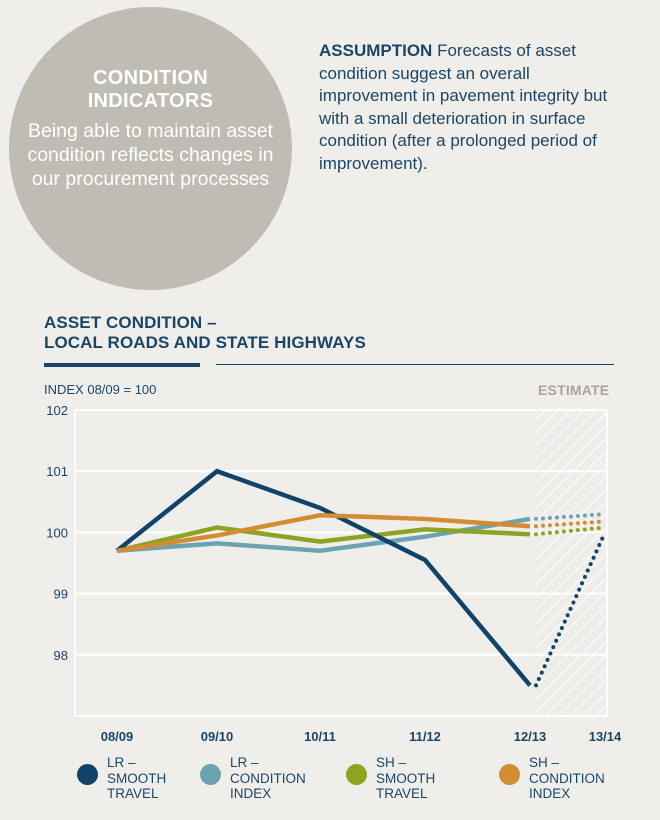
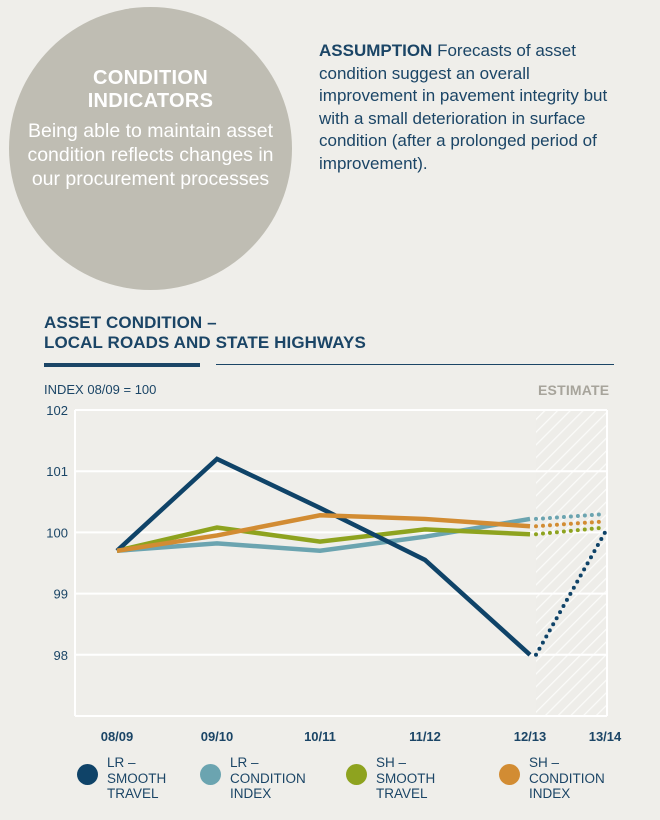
LR – SMOOTH TRAVEL/09/10: 101.0 -> 101.2
LR – SMOOTH TRAVEL/12/13: 97.5 -> 98.0
